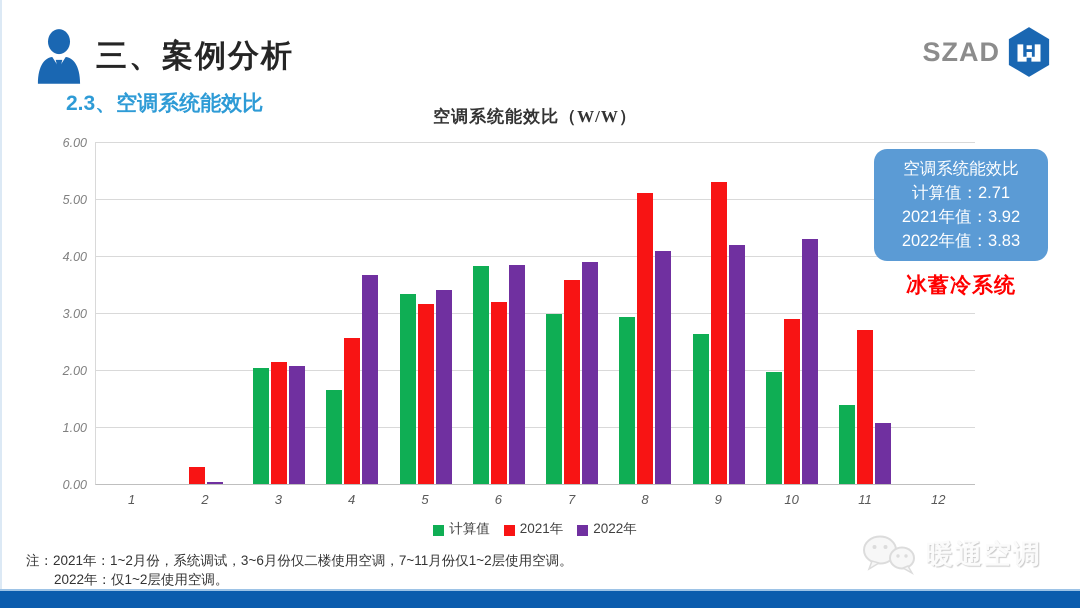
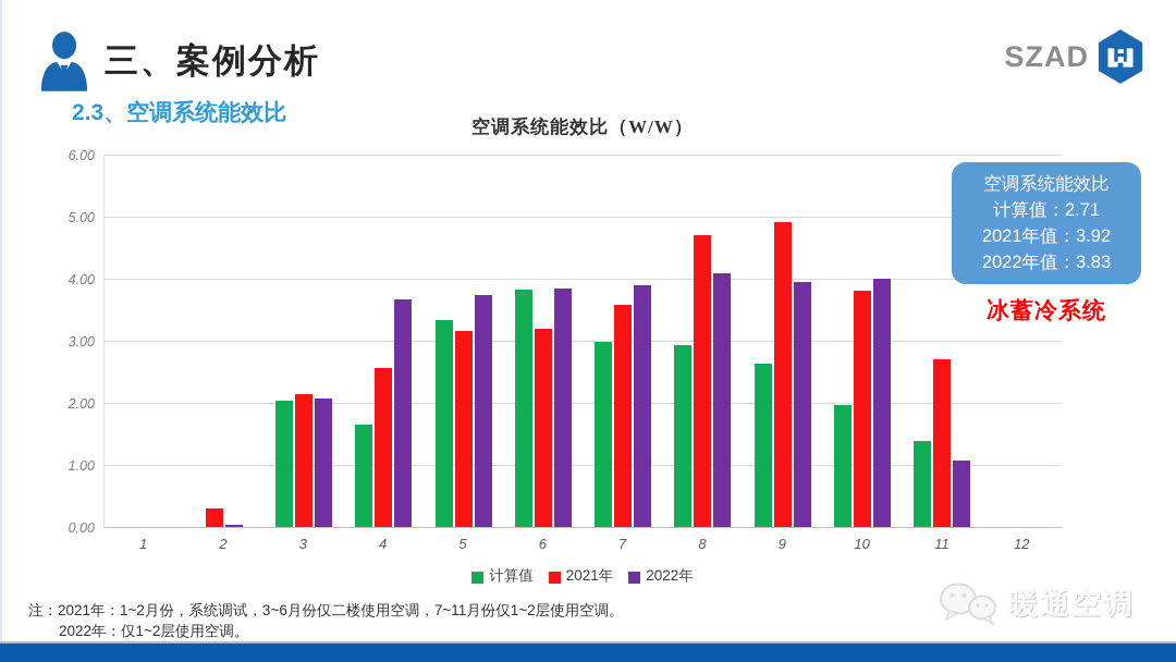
2022年/5: 3.4 -> 3.7
2021年/8: 5.1 -> 4.7
2021年/9: 5.3 -> 4.9
2022年/9: 4.2 -> 3.9
2021年/10: 2.9 -> 3.8
2022年/10: 4.3 -> 4.0
